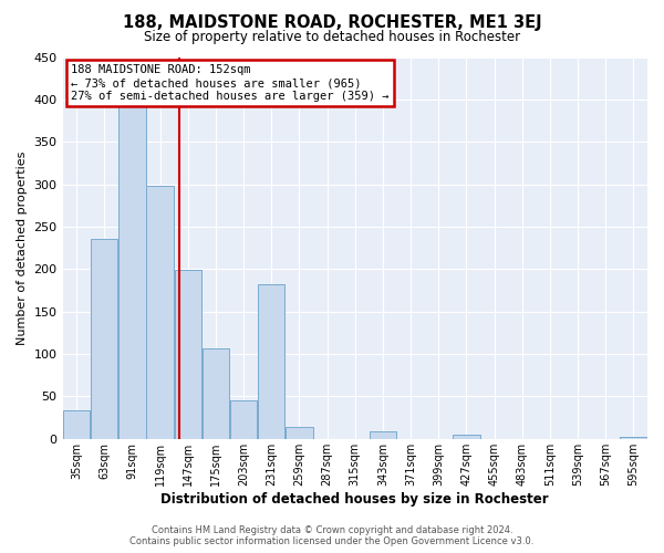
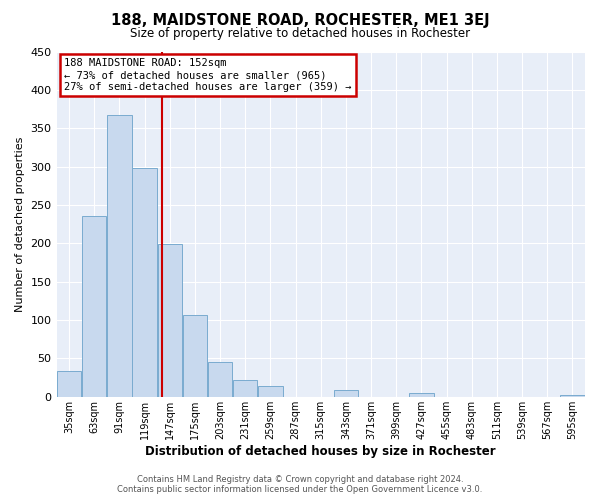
91sqm: 392 -> 367
231sqm: 182 -> 22
